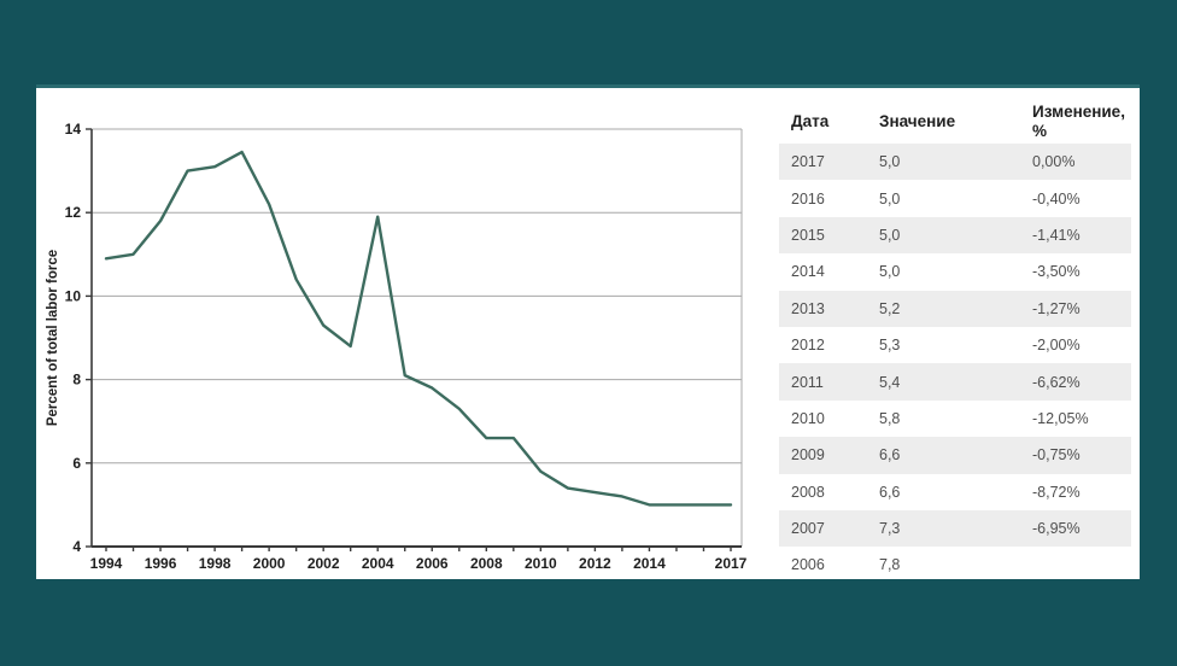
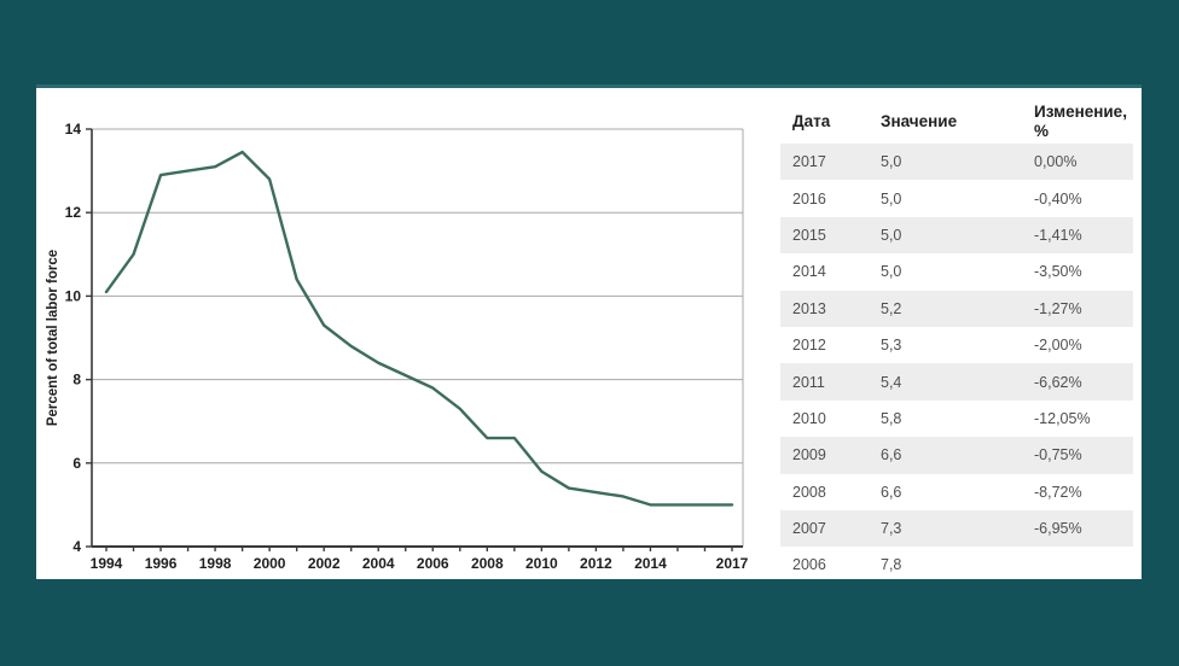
1994: 10.9 -> 10.1
1996: 11.8 -> 12.9
2000: 12.2 -> 12.8
2004: 11.9 -> 8.4
